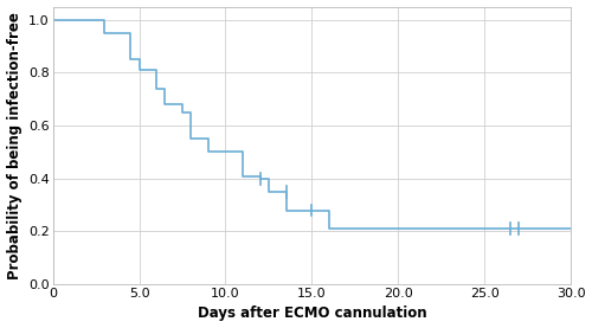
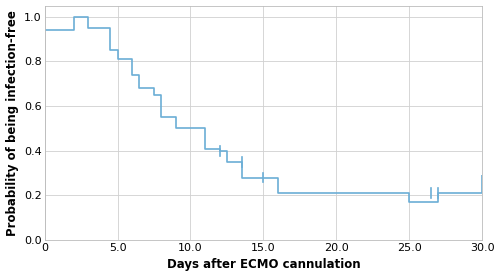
0: 1.00 -> 0.94
25.0: 0.21 -> 0.17
30.0: 0.21 -> 0.29
